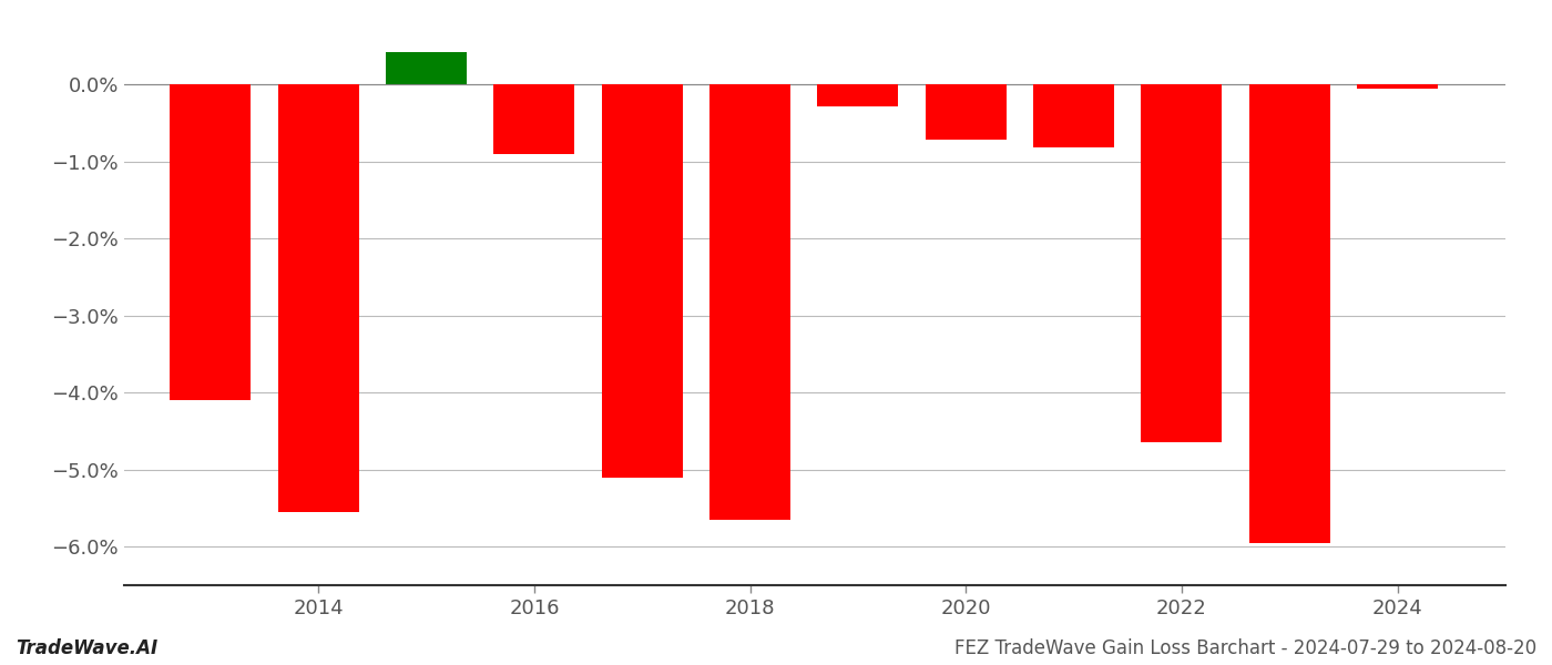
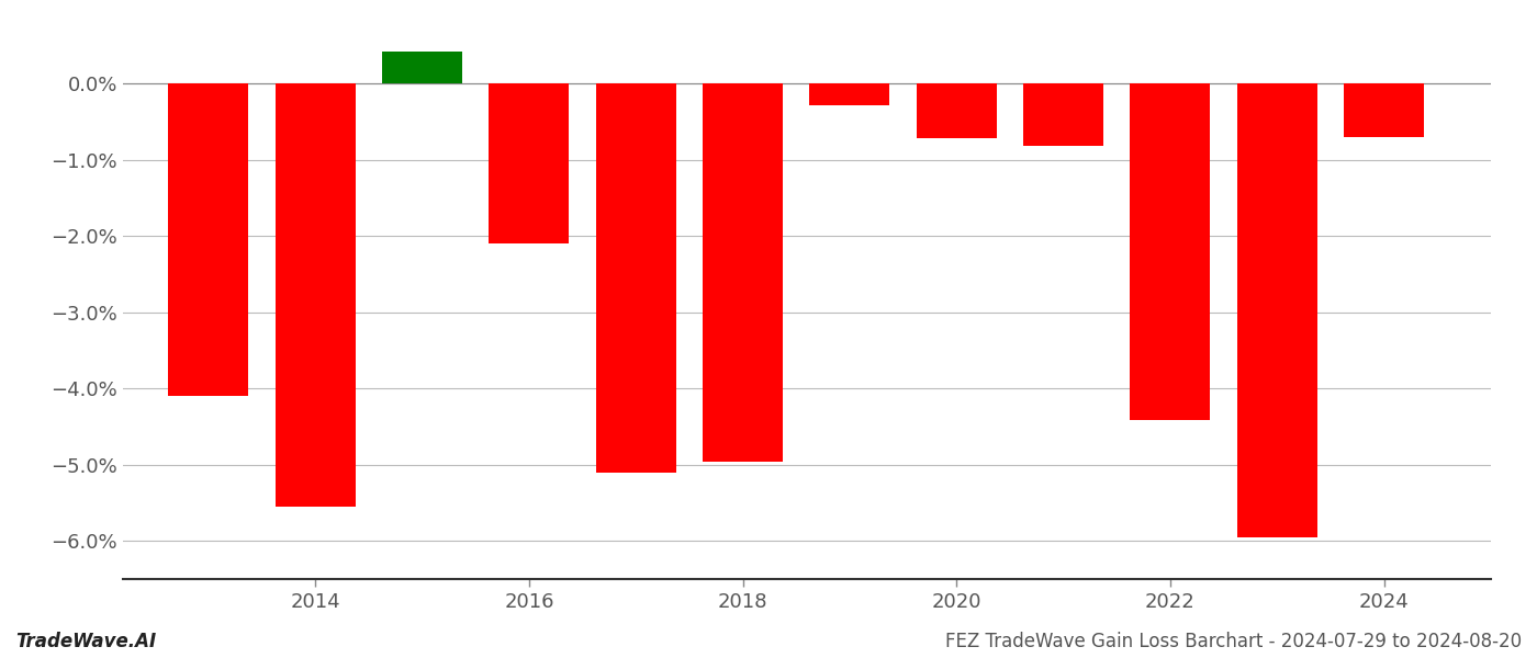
2016: -0.90% -> -2.10%
2018: -5.65% -> -4.96%
2022: -4.65% -> -4.42%
2024: -0.05% -> -0.70%
